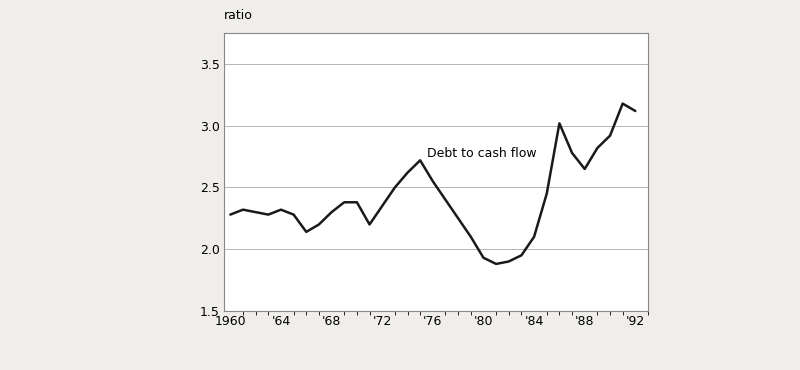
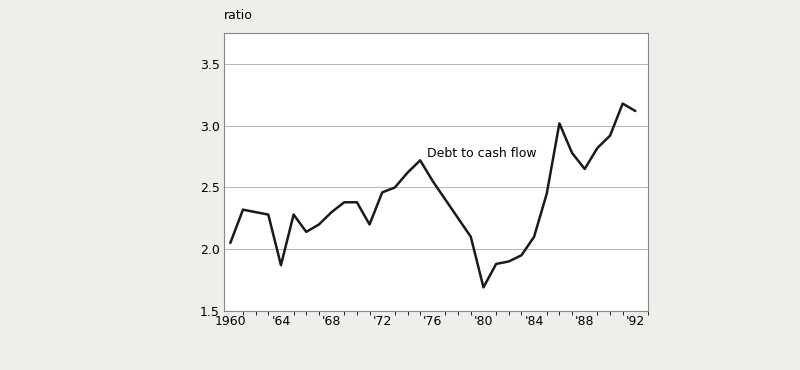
1960: 2.28 -> 2.05
'64: 2.32 -> 1.87
'72: 2.35 -> 2.46
'80: 1.93 -> 1.69
